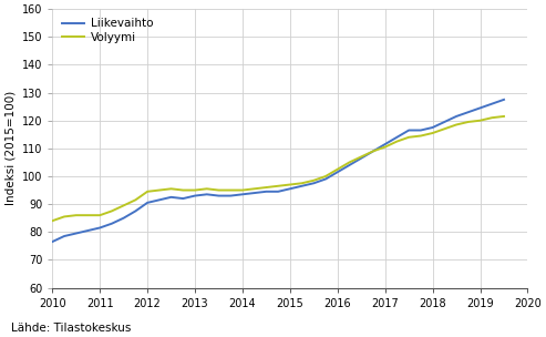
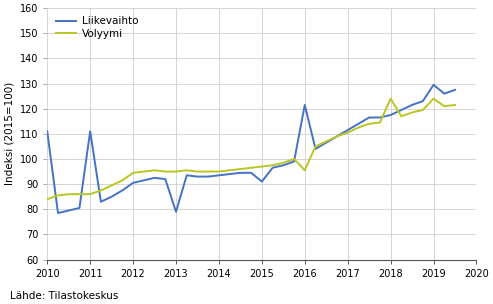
Liikevaihto/2010: 76.5 -> 111.0
Liikevaihto/2011: 81.5 -> 111.0
Liikevaihto/2013: 93.0 -> 79.0
Liikevaihto/2015: 95.5 -> 91.0
Liikevaihto/2016: 101.5 -> 121.5
Volyymi/2016: 102.5 -> 95.5
Volyymi/2018: 115.5 -> 124.0
Liikevaihto/2019: 124.5 -> 129.5
Volyymi/2019: 120.0 -> 124.0
